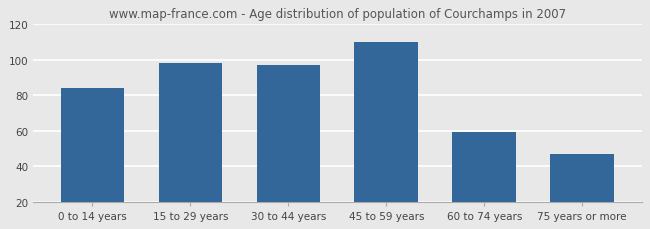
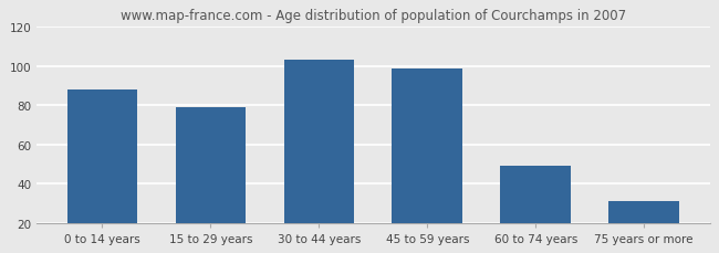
0 to 14 years: 84 -> 88
15 to 29 years: 98 -> 79
30 to 44 years: 97 -> 103
45 to 59 years: 110 -> 99
60 to 74 years: 59 -> 49
75 years or more: 47 -> 31
